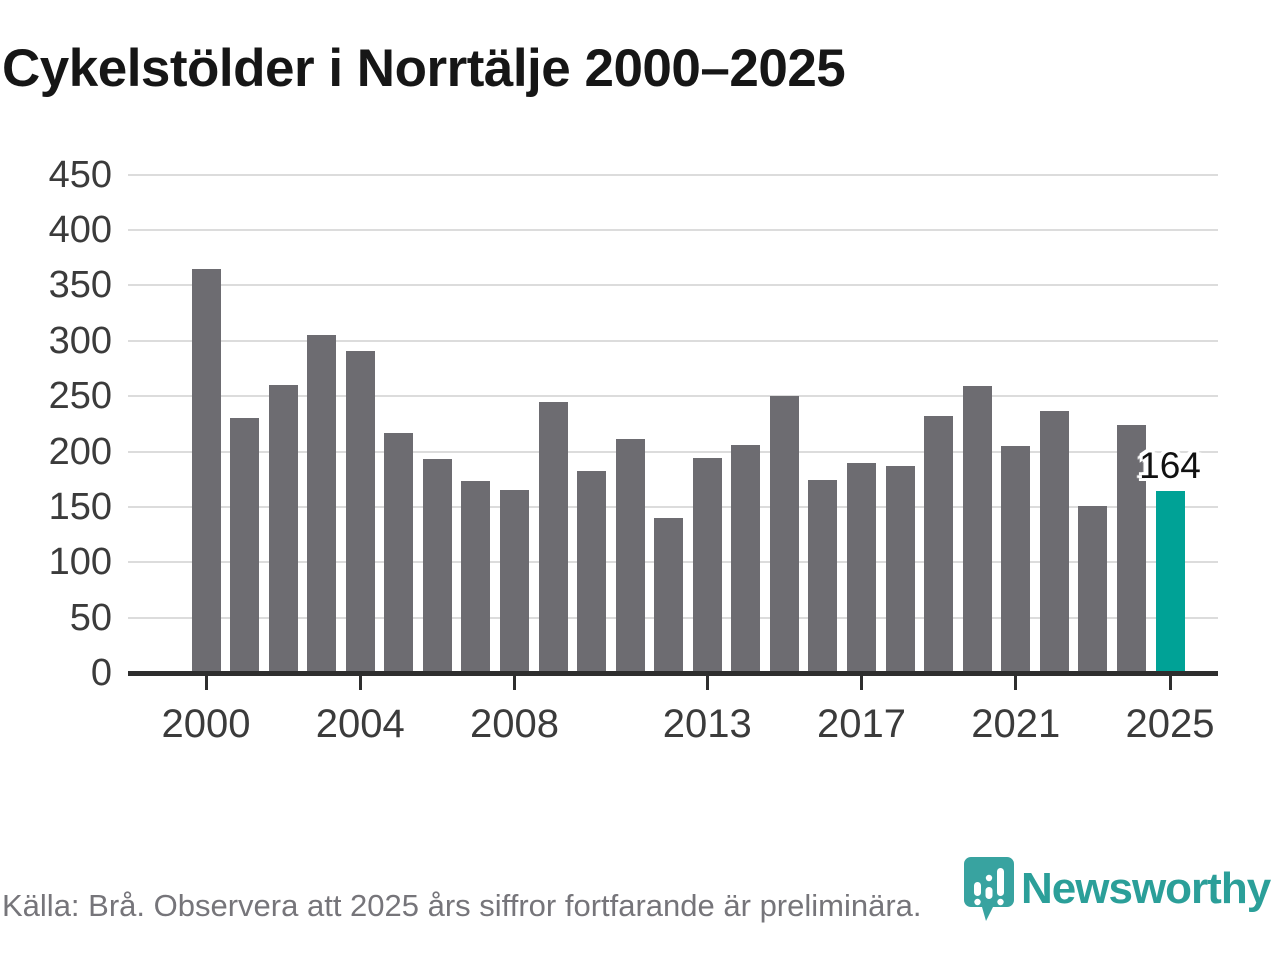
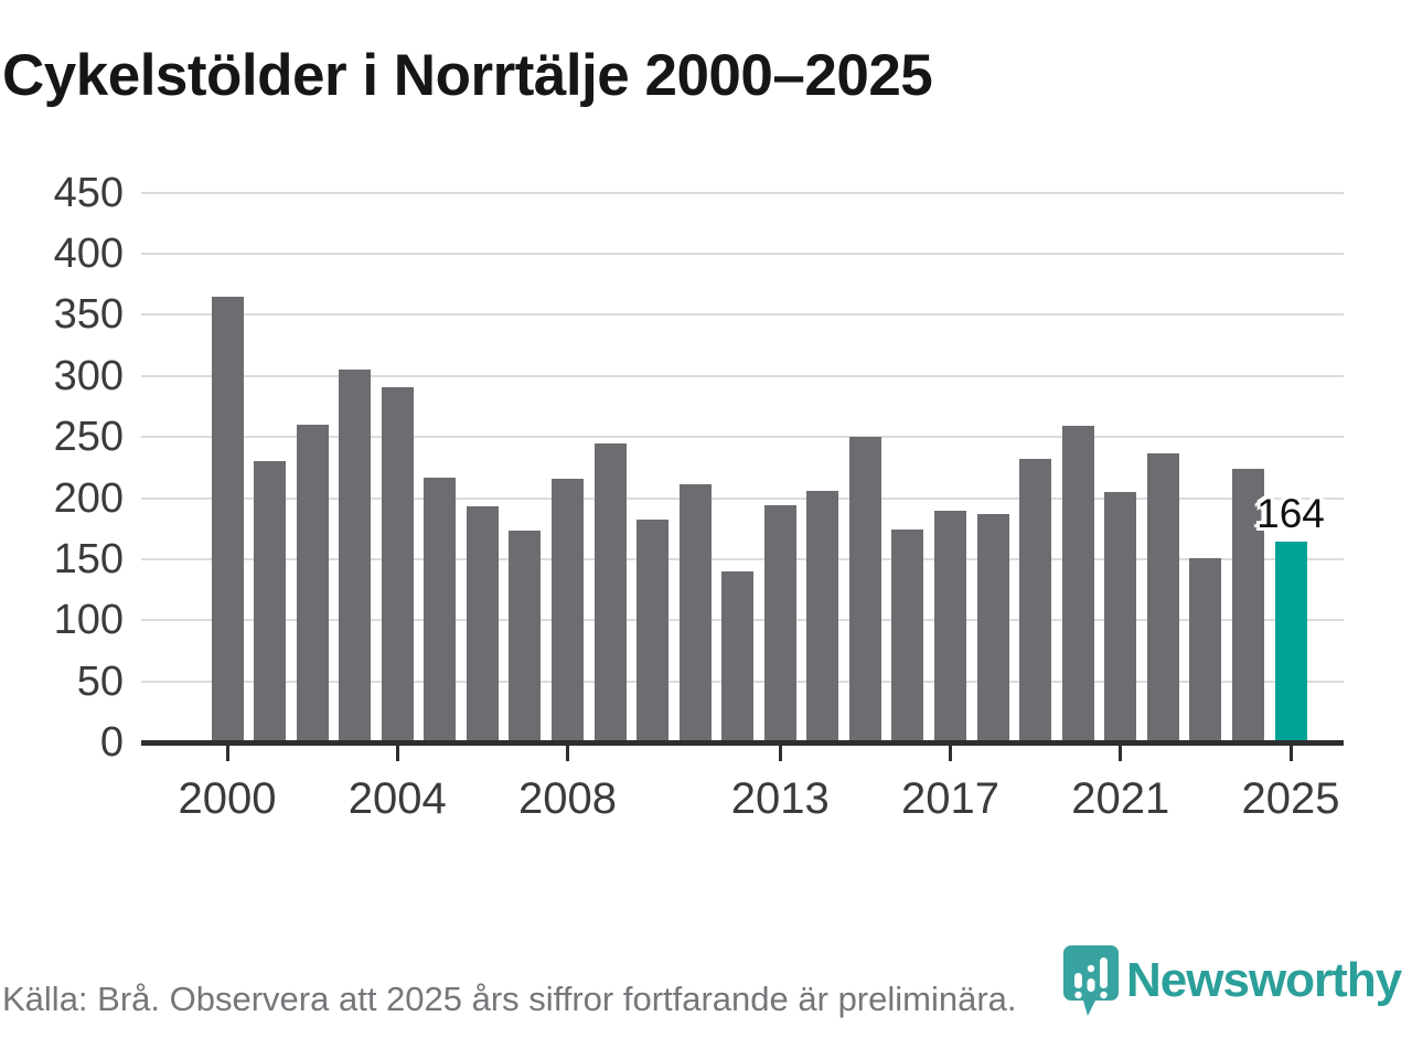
2008: 165 -> 216
